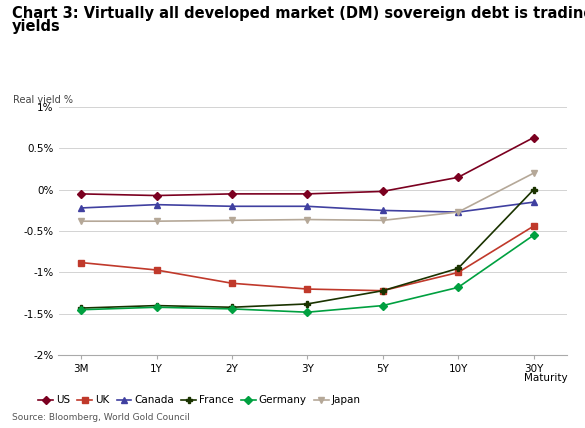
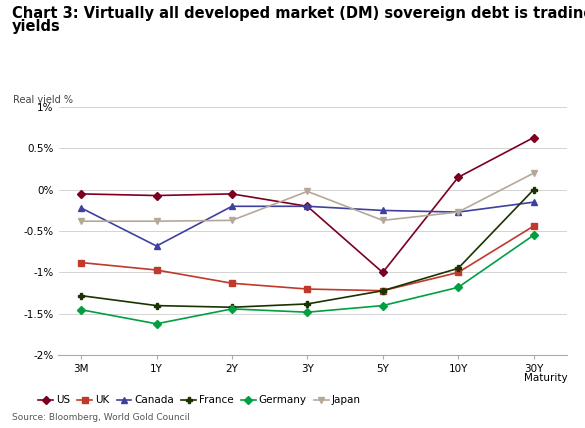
France/3M: -1.43% -> -1.28%
Canada/1Y: -0.18% -> -0.68%
Germany/1Y: -1.42% -> -1.62%
US/3Y: -0.05% -> -0.20%
Japan/3Y: -0.36% -> -0.02%
US/5Y: -0.02% -> -1.00%
